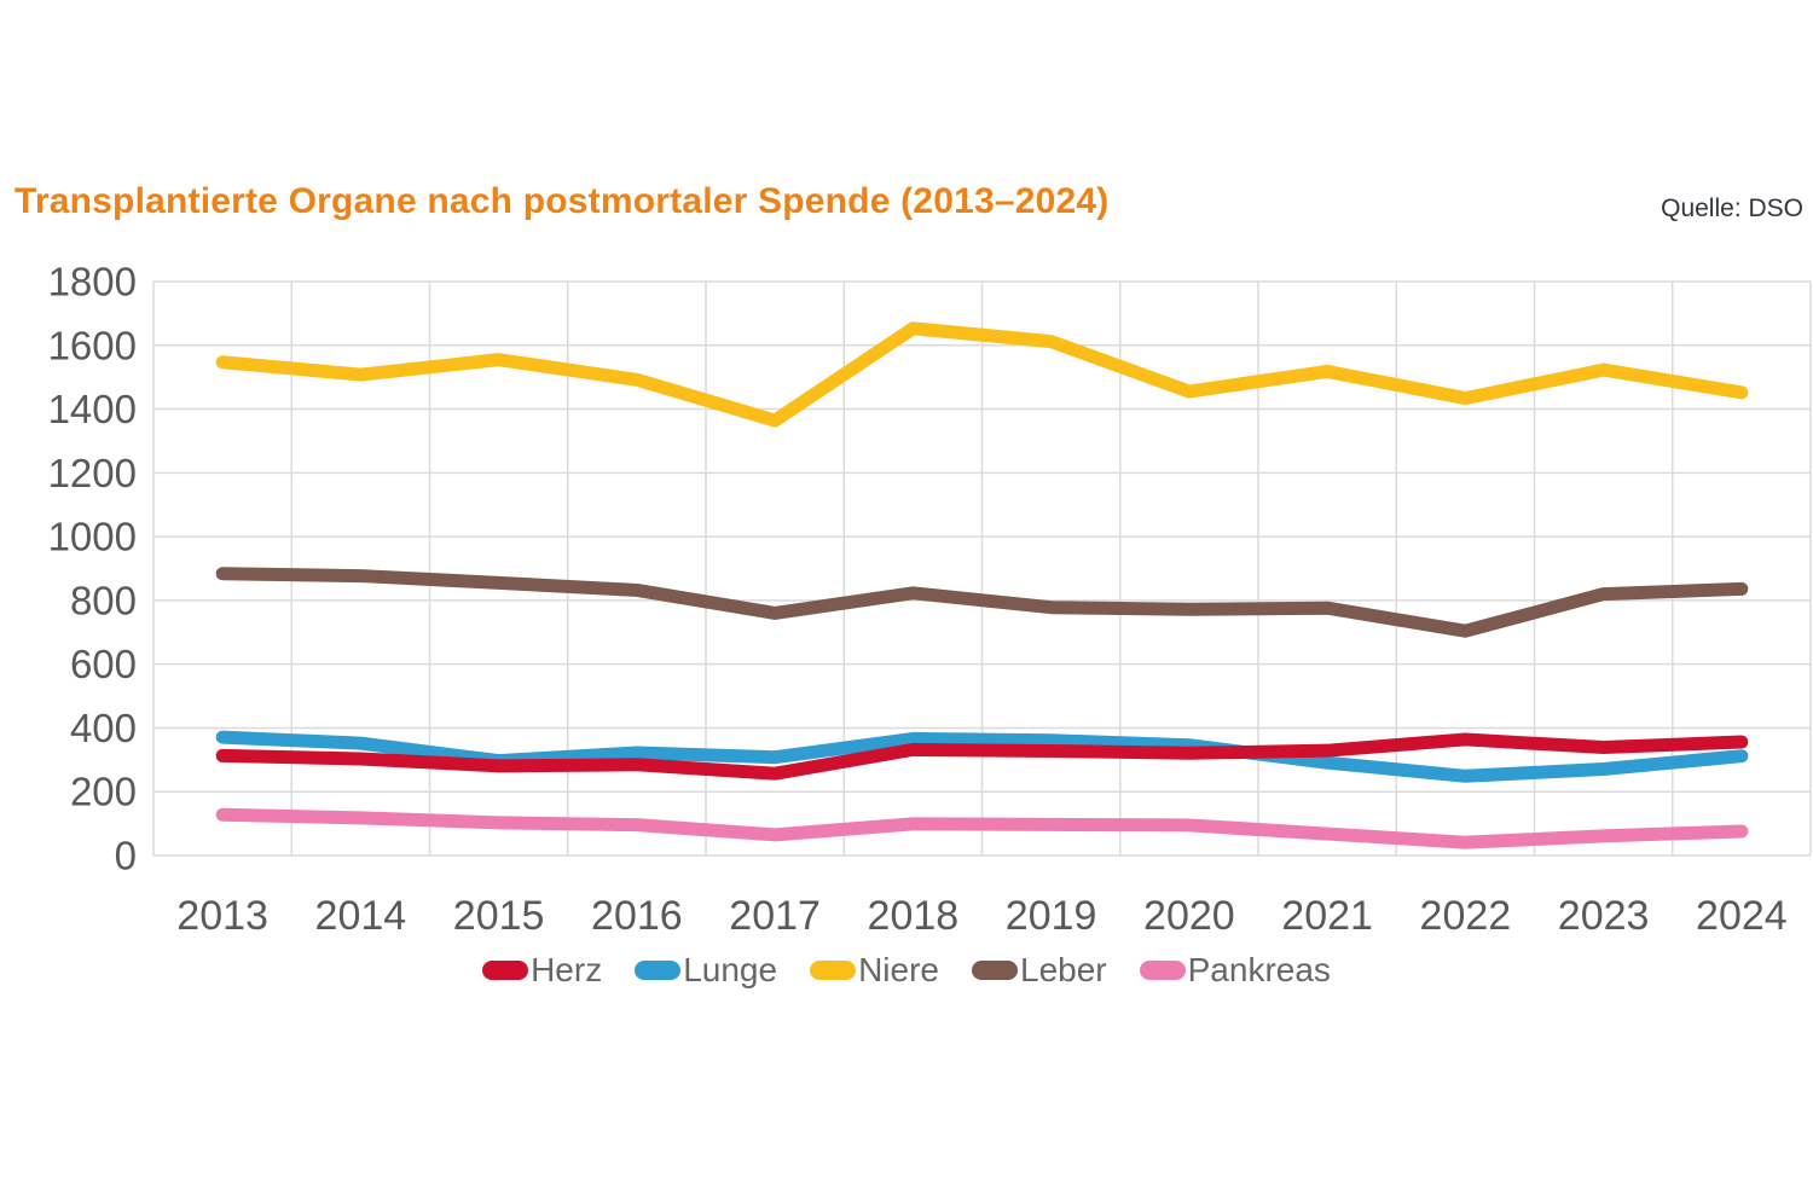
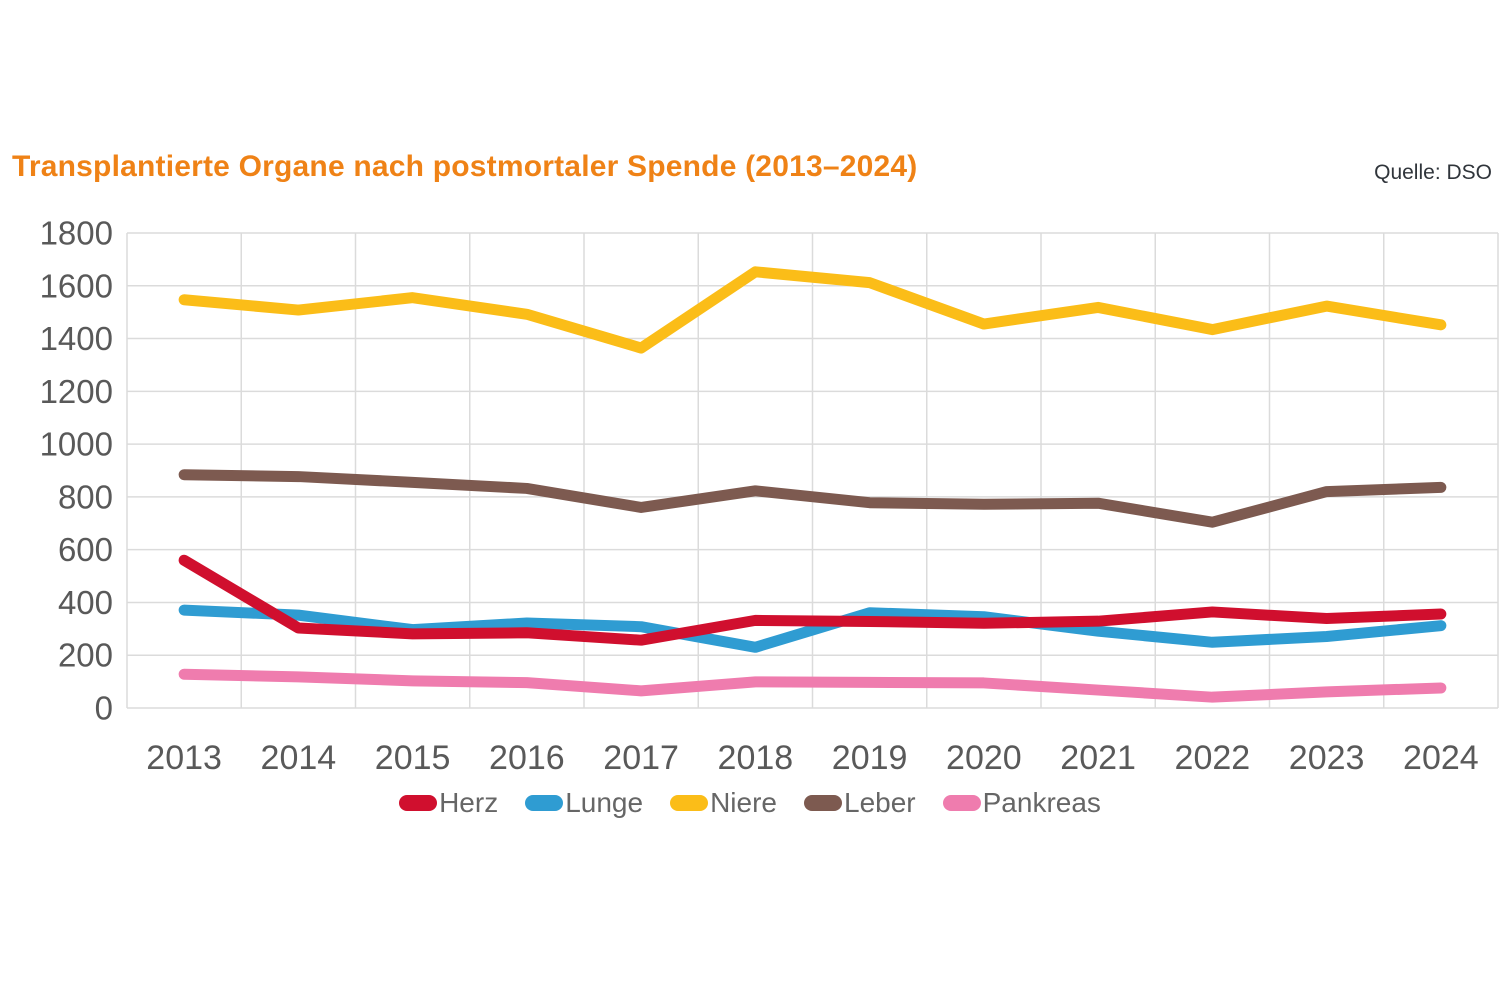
Herz/2013: 310 -> 560
Lunge/2018: 370 -> 230
